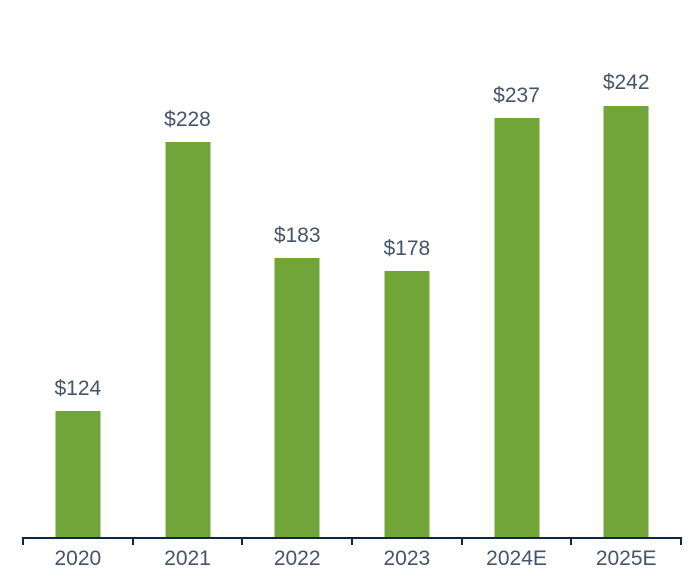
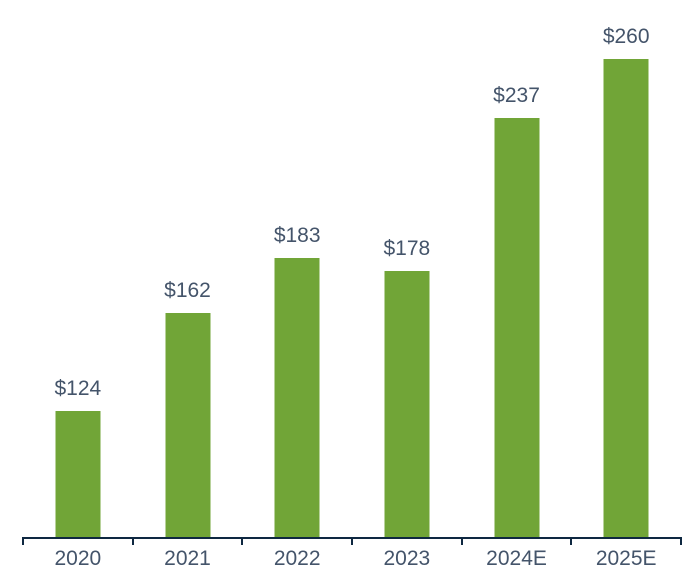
2021: $228 -> $162
2025E: $242 -> $260
